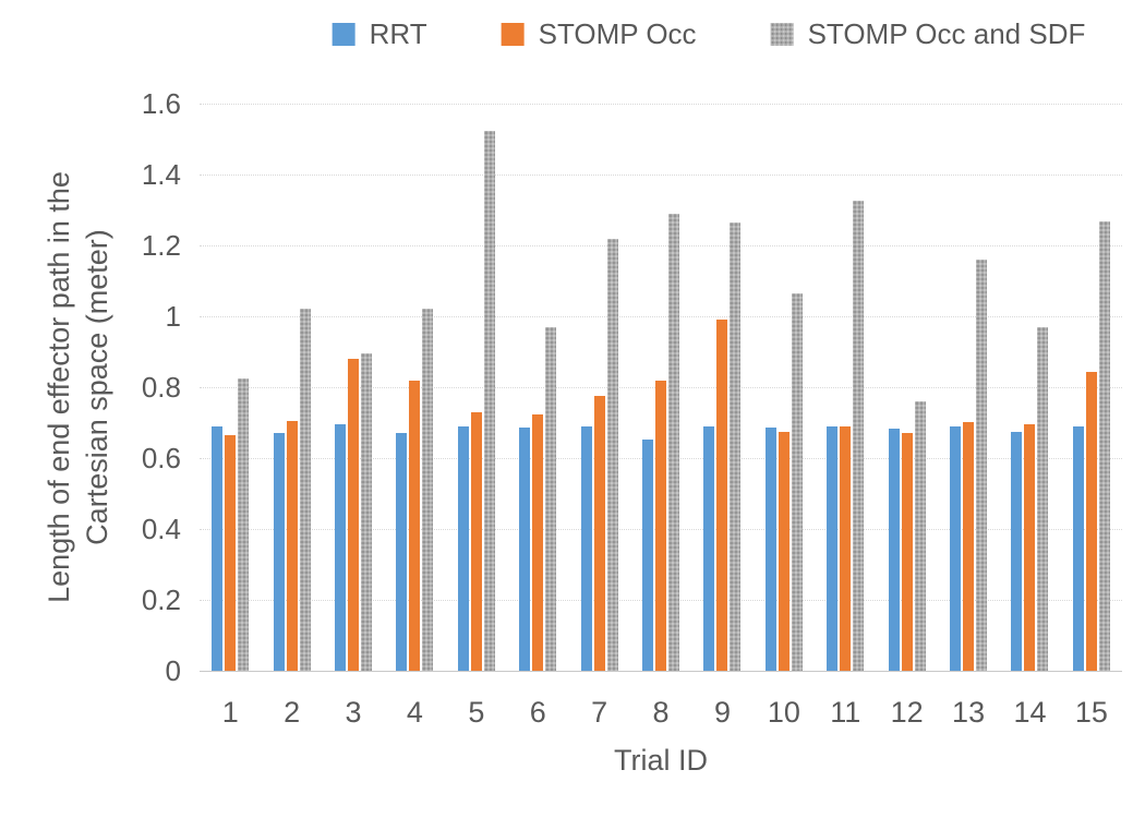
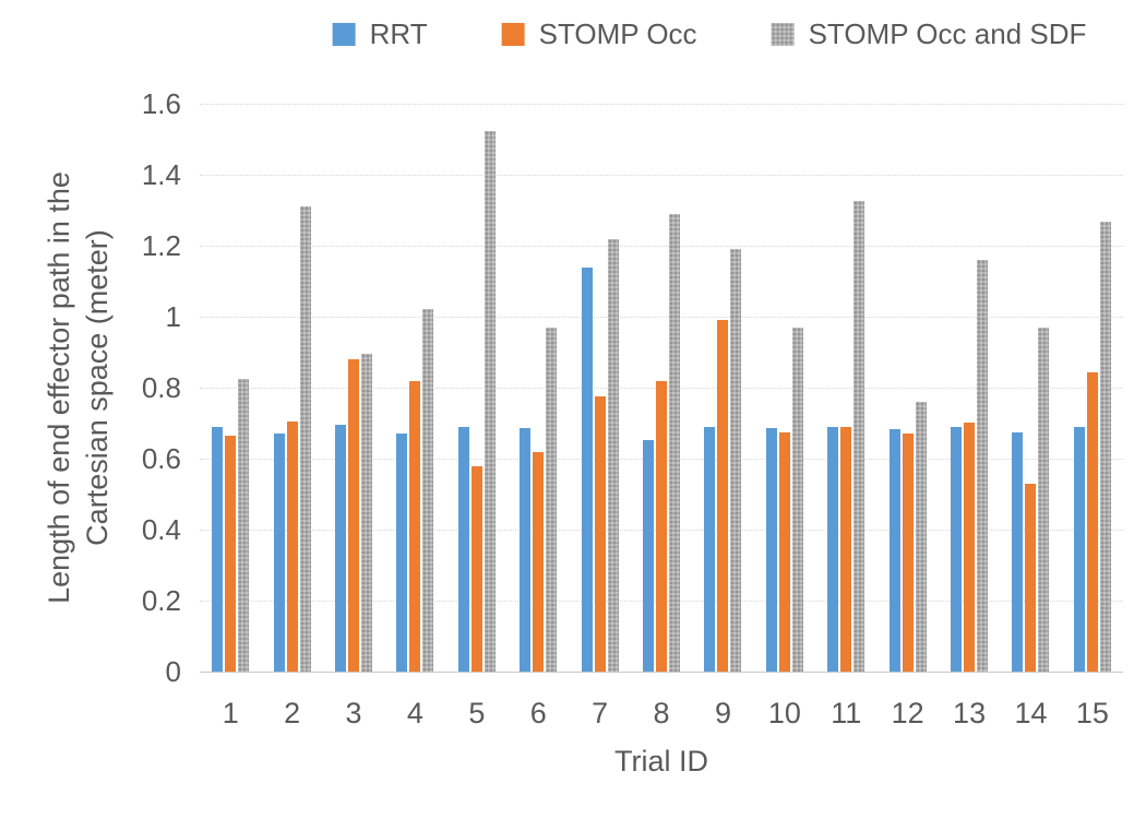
STOMP Occ and SDF/2: 1.02 -> 1.31
STOMP Occ/5: 0.73 -> 0.58
STOMP Occ/6: 0.72 -> 0.62
RRT/7: 0.69 -> 1.14
STOMP Occ and SDF/9: 1.26 -> 1.19
STOMP Occ and SDF/10: 1.06 -> 0.97
STOMP Occ/14: 0.70 -> 0.53
